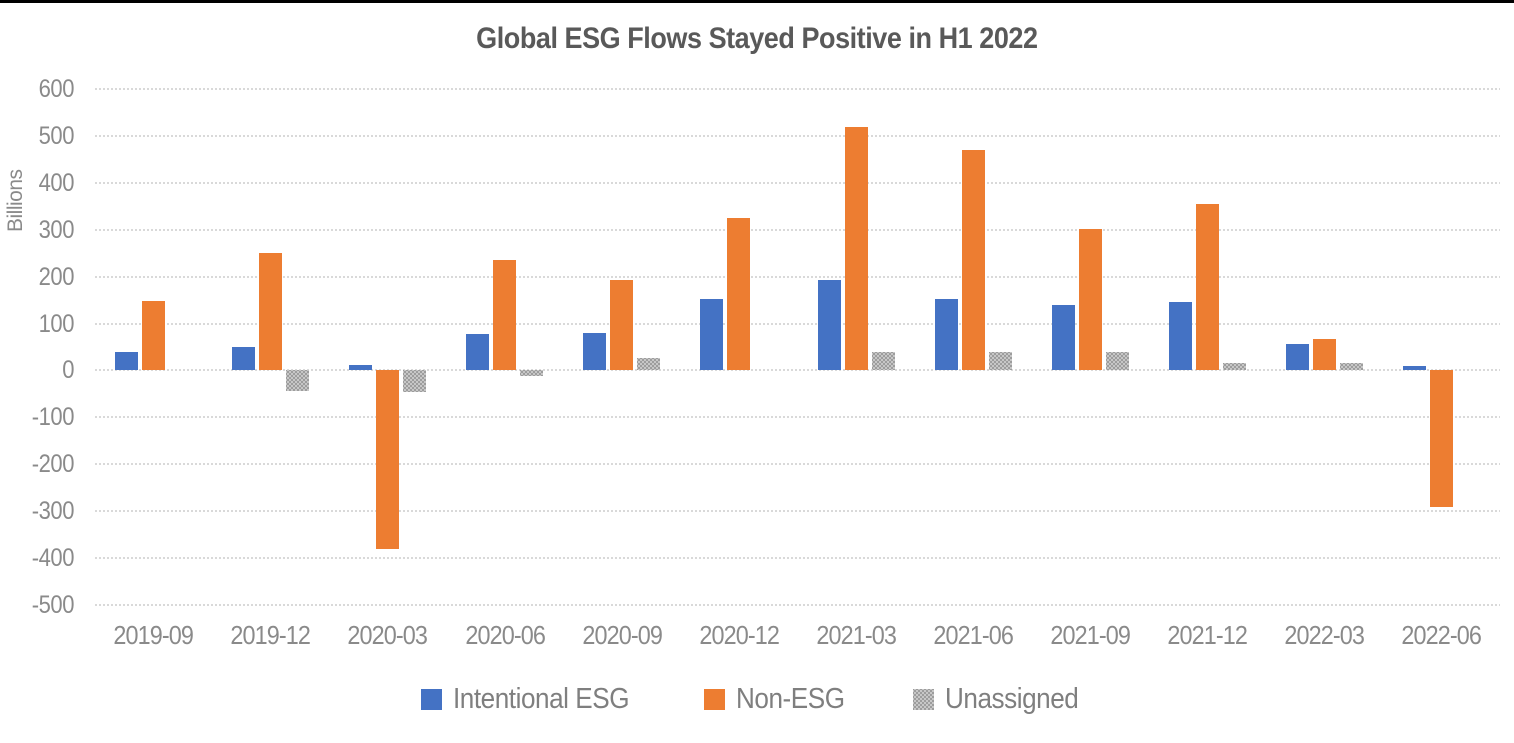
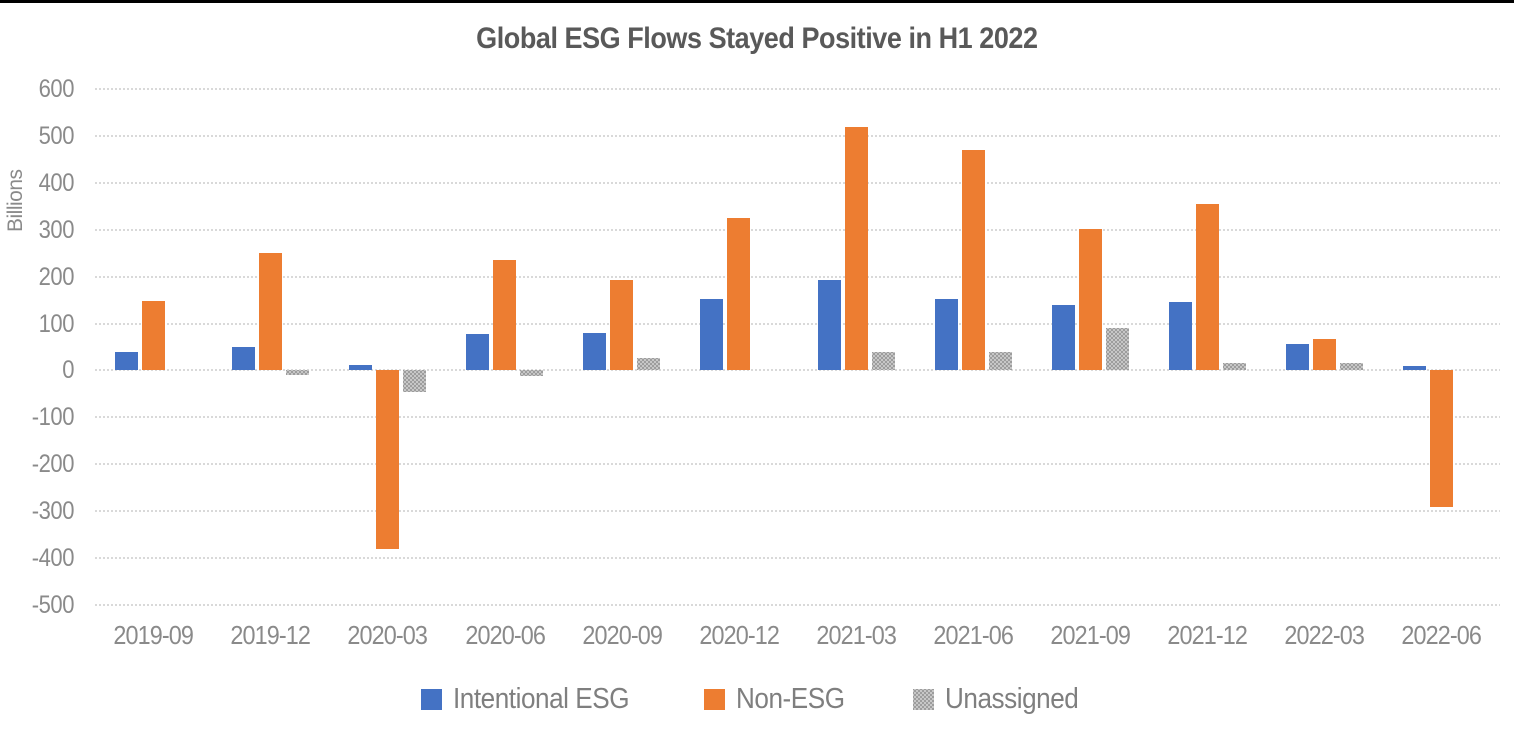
Unassigned/2019-12: -40 -> -10
Unassigned/2021-09: 40 -> 90
